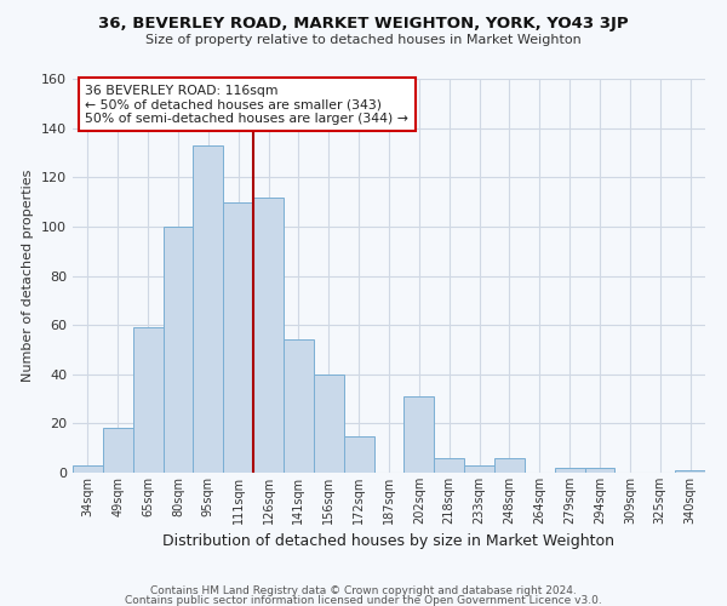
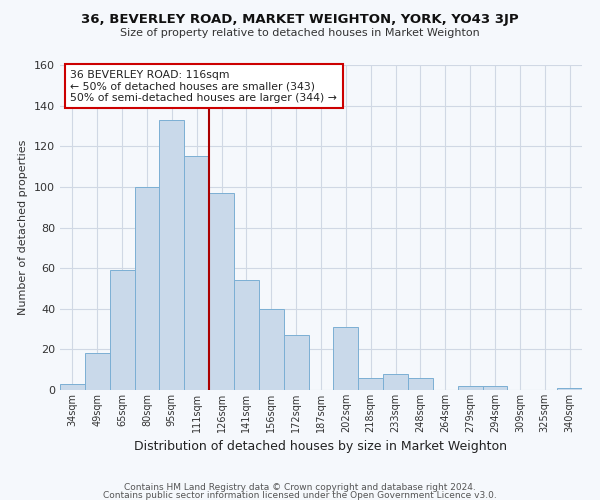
111sqm: 110 -> 115
126sqm: 112 -> 97
172sqm: 15 -> 27
233sqm: 3 -> 8
